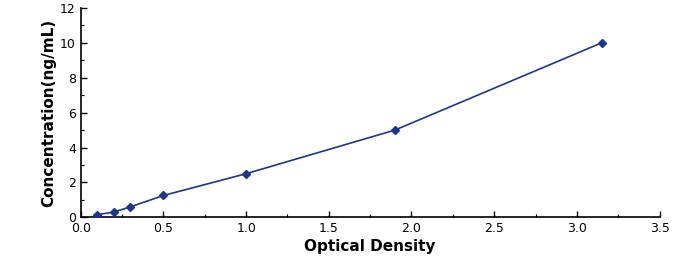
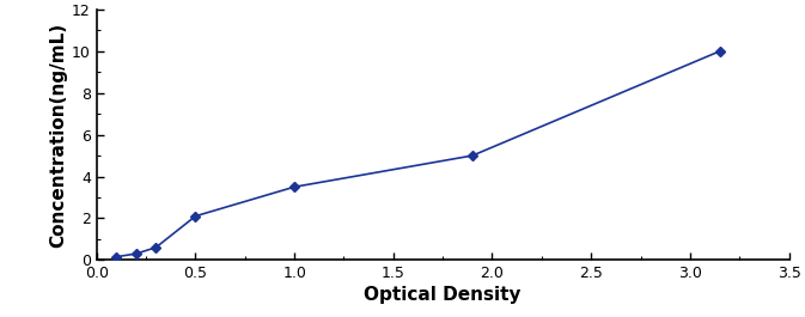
0.5: 1.2 -> 2.1
1.0: 2.5 -> 3.5
